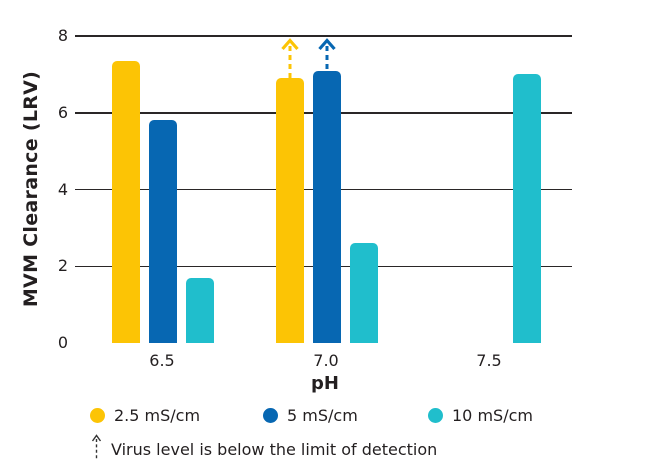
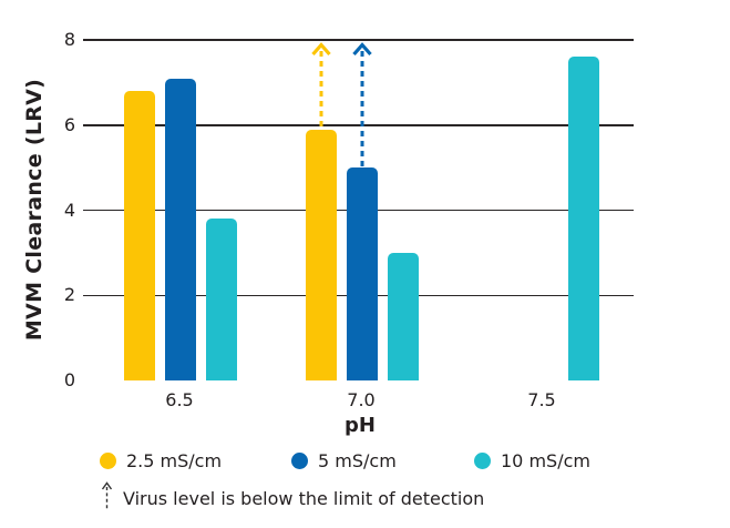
2.5 mS/cm/6.5: 7.3 -> 6.8
5 mS/cm/6.5: 5.8 -> 7.1
10 mS/cm/6.5: 1.7 -> 3.8
2.5 mS/cm/7.0: 6.9 -> 5.9
5 mS/cm/7.0: 7.1 -> 5.0
10 mS/cm/7.0: 2.6 -> 3.0
10 mS/cm/7.5: 7.0 -> 7.6
